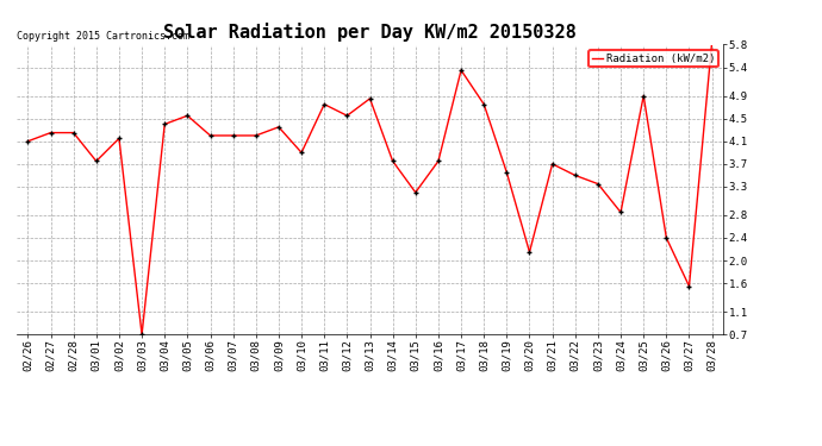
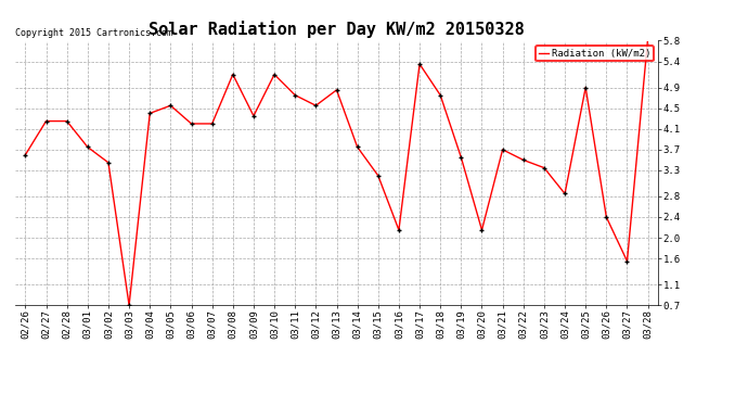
02/26: 4.10 -> 3.60
03/02: 4.15 -> 3.45
03/08: 4.20 -> 5.15
03/10: 3.90 -> 5.15
03/16: 3.75 -> 2.15
